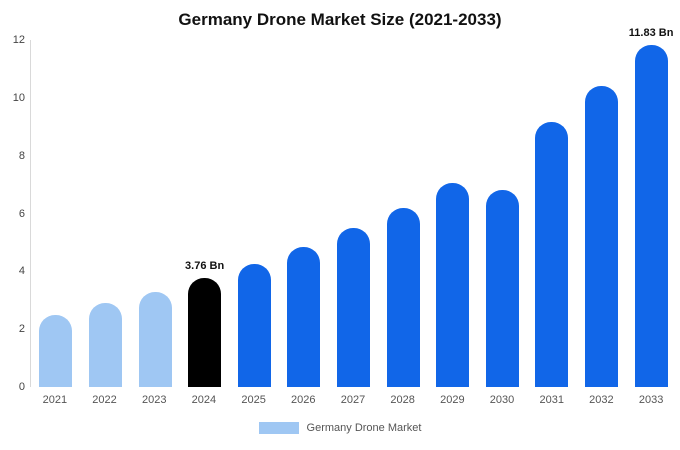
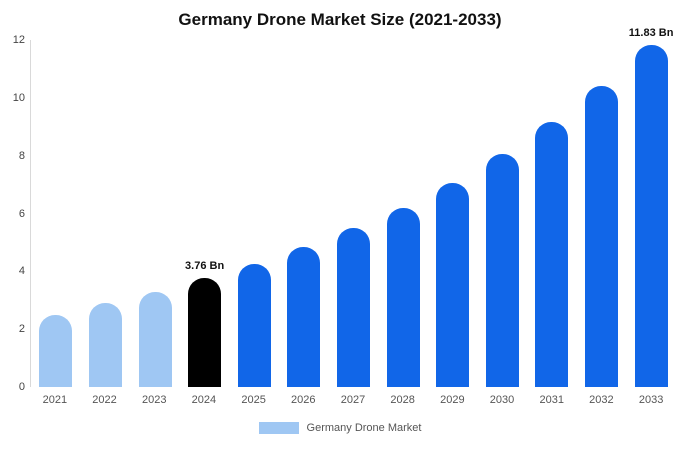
2030: 6.8 -> 8.1
